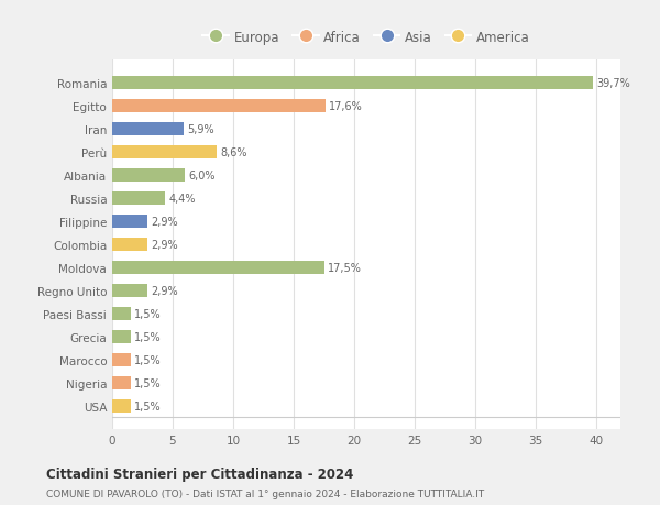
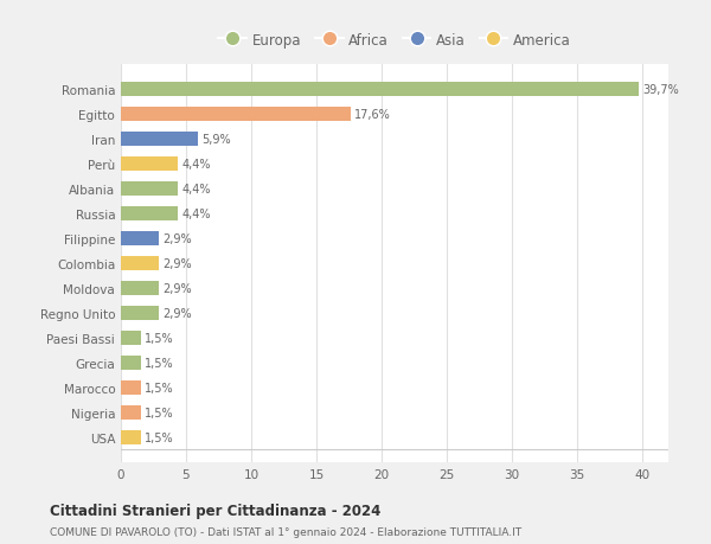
Perù: 8,6% -> 4,4%
Albania: 6,0% -> 4,4%
Moldova: 17,5% -> 2,9%
